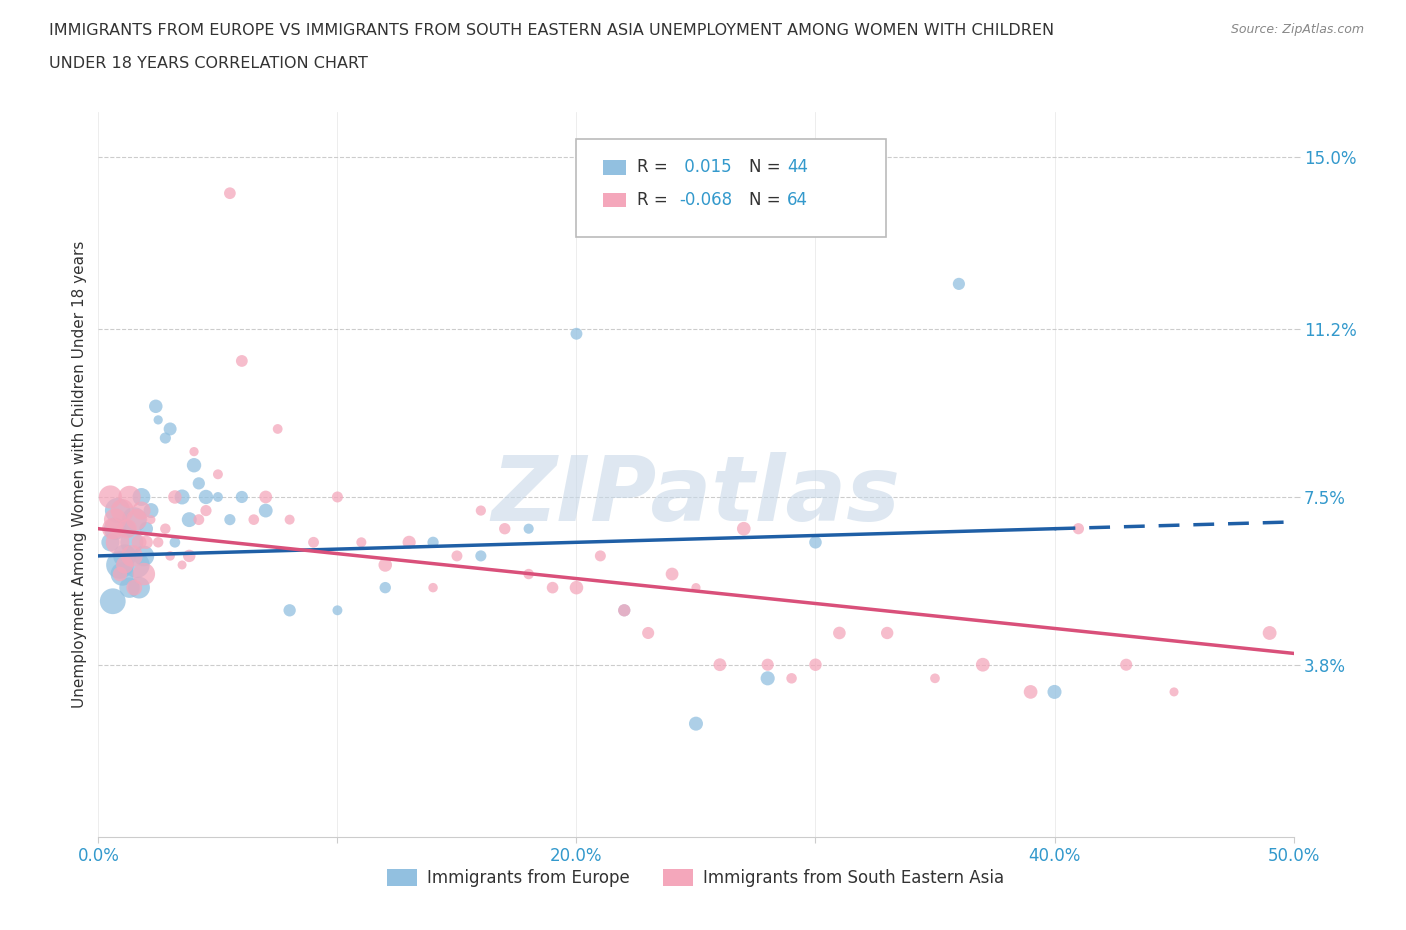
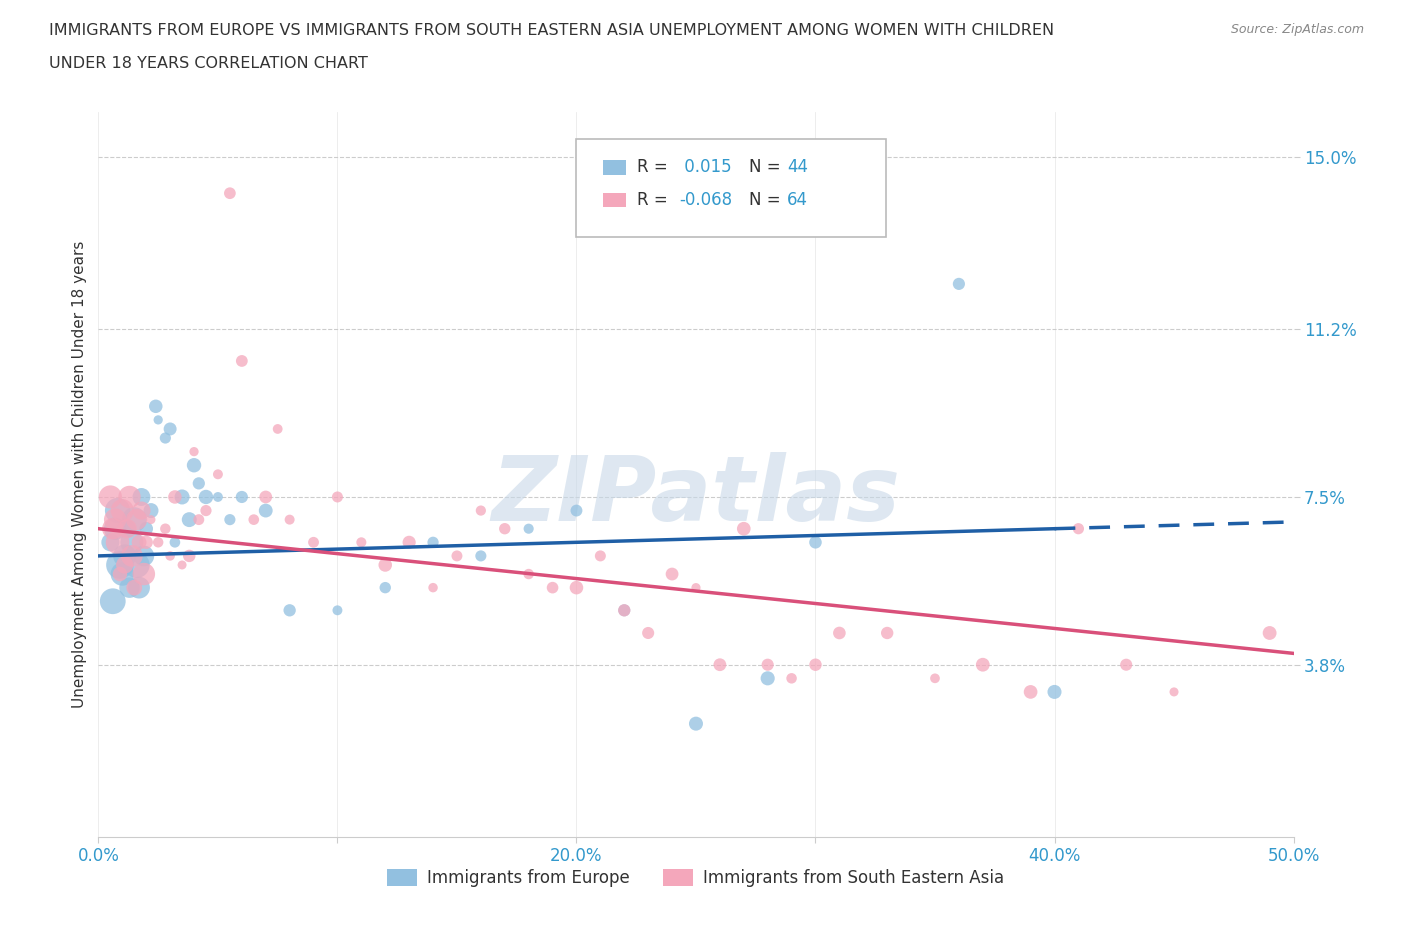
Immigrants from Europe/20.0%: 11.1% -> 7.2%
